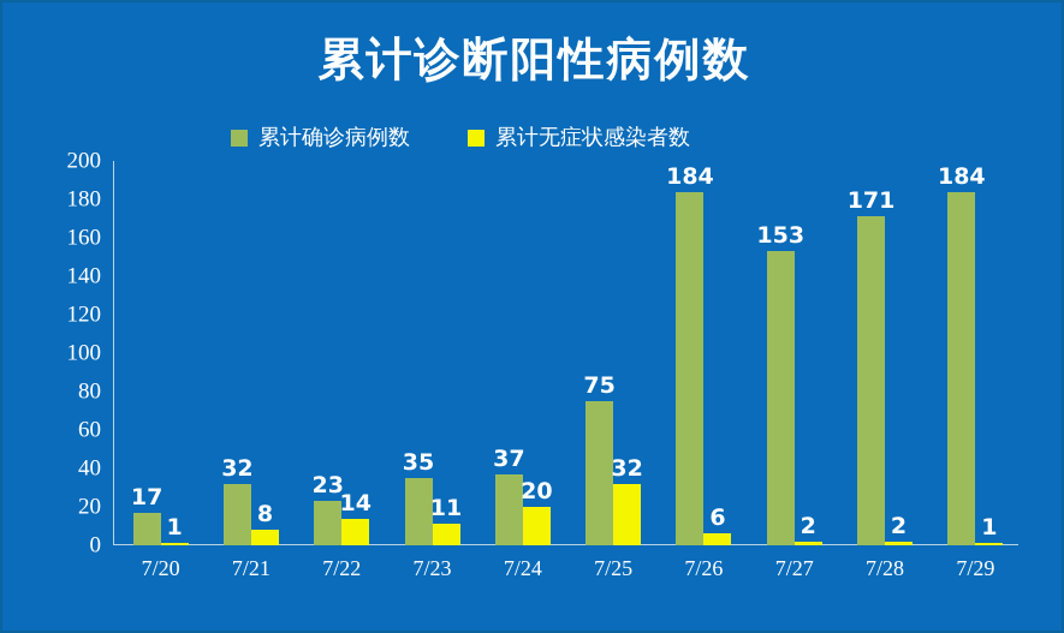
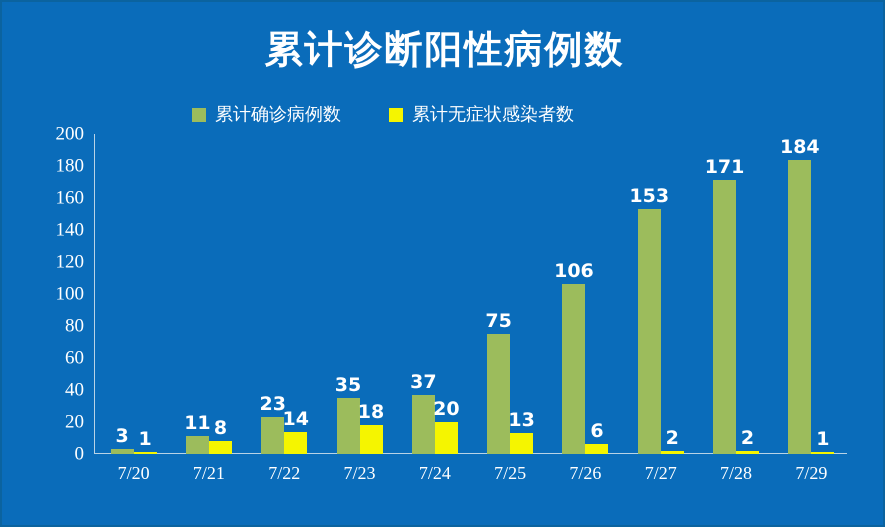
累计确诊病例数/7/20: 17 -> 3
累计确诊病例数/7/21: 32 -> 11
累计无症状感染者数/7/23: 11 -> 18
累计无症状感染者数/7/25: 32 -> 13
累计确诊病例数/7/26: 184 -> 106
